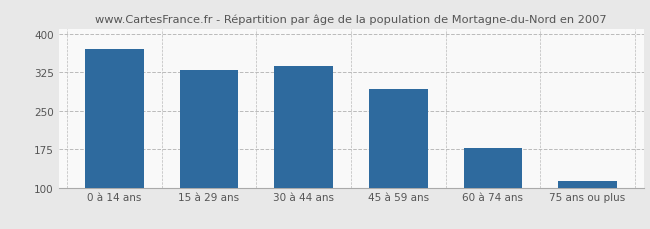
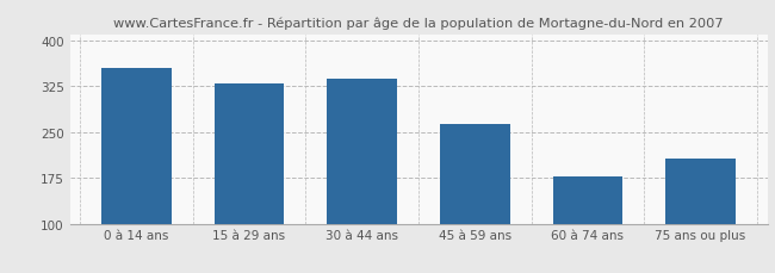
0 à 14 ans: 370 -> 356
45 à 59 ans: 293 -> 264
75 ans ou plus: 113 -> 206
